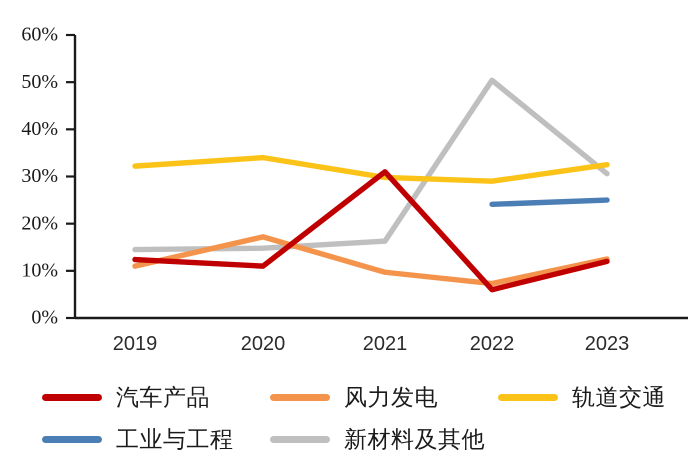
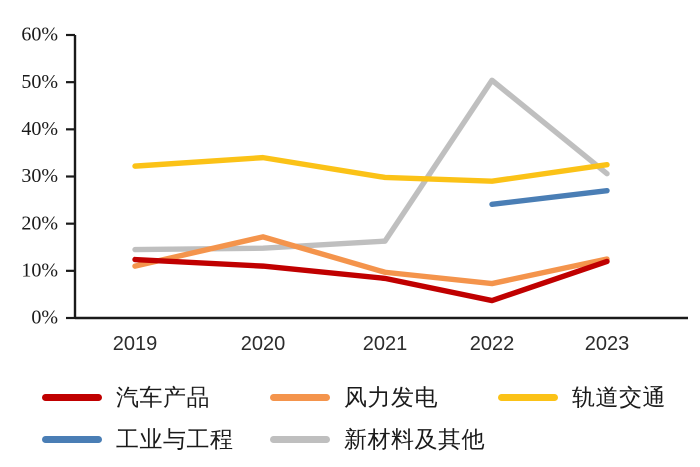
汽车产品/2021: 31% -> 8%
汽车产品/2022: 6% -> 4%
工业与工程/2023: 25% -> 27%
